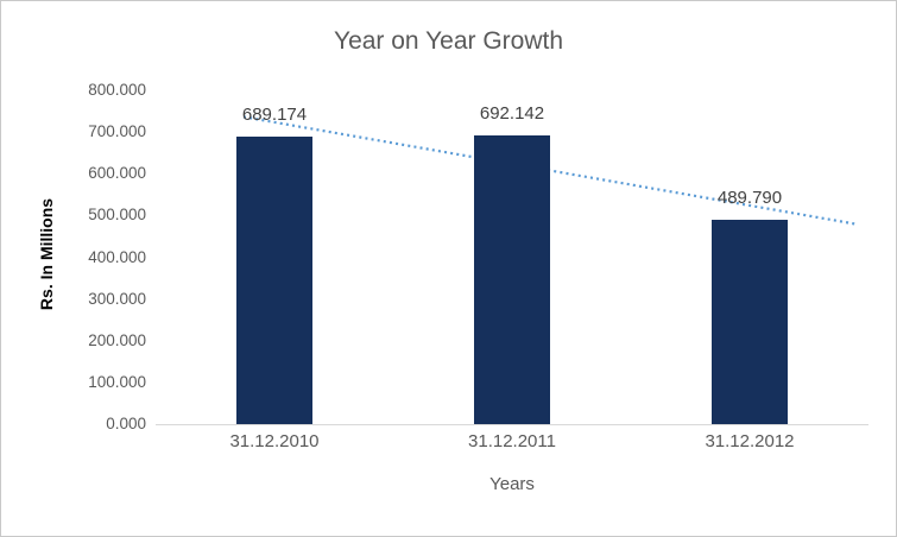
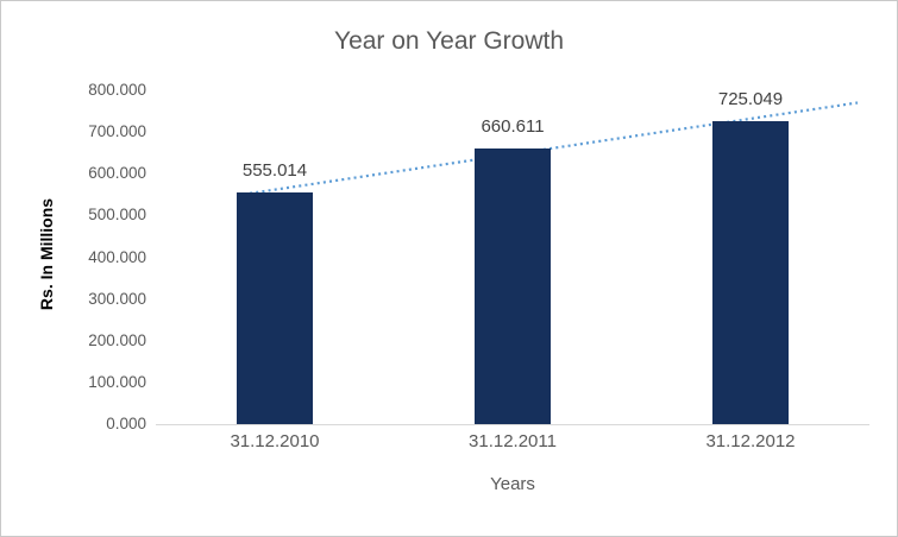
31.12.2010: 689.174 -> 555.014
31.12.2011: 692.142 -> 660.611
31.12.2012: 489.790 -> 725.049
